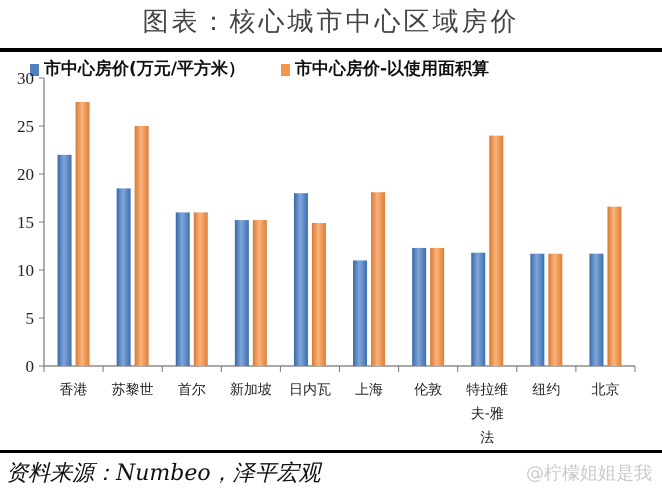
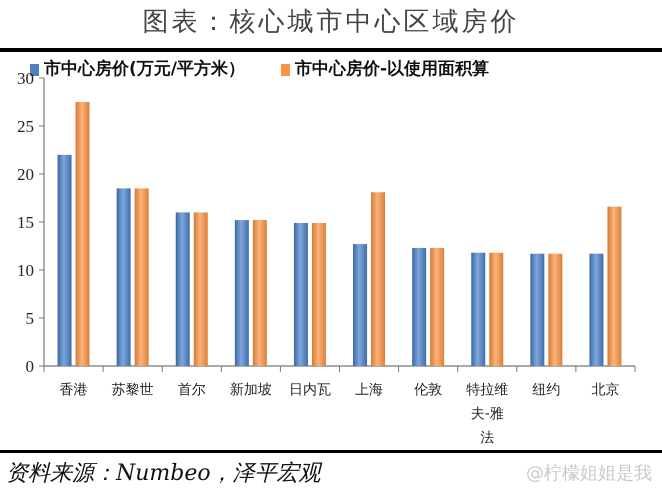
市中心房价-以使用面积算/苏黎世: 25 -> 18
市中心房价(万元/平方米）/日内瓦: 18 -> 15
市中心房价(万元/平方米）/上海: 11 -> 13
市中心房价-以使用面积算/特拉维夫-雅法: 24 -> 12
